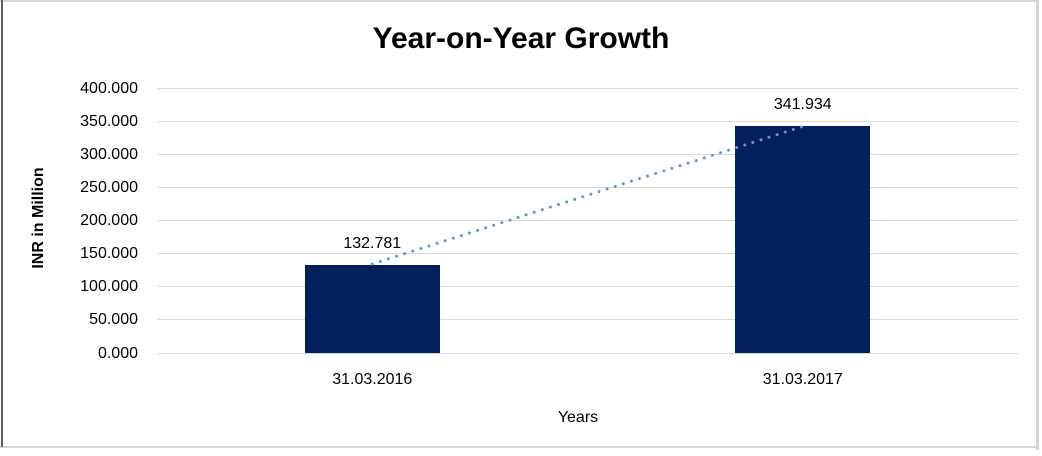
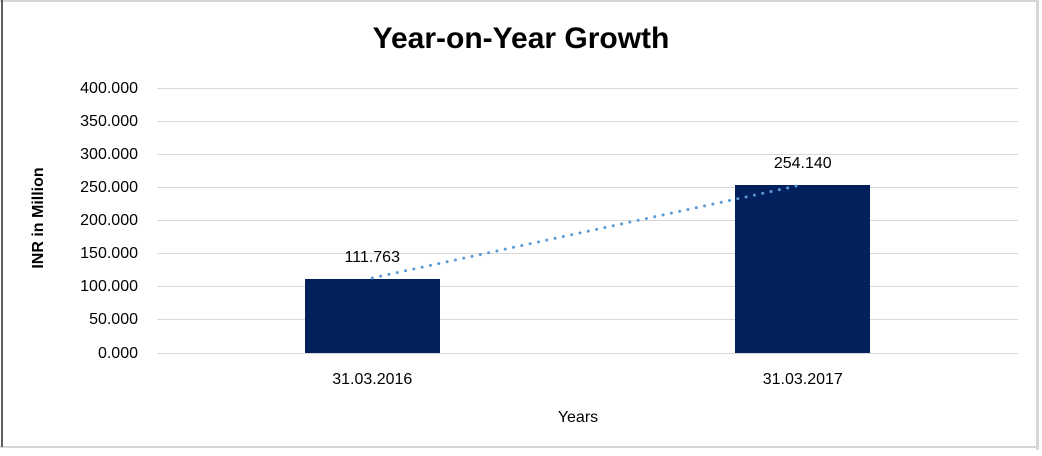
31.03.2016: 132.781 -> 111.763
31.03.2017: 341.934 -> 254.140
